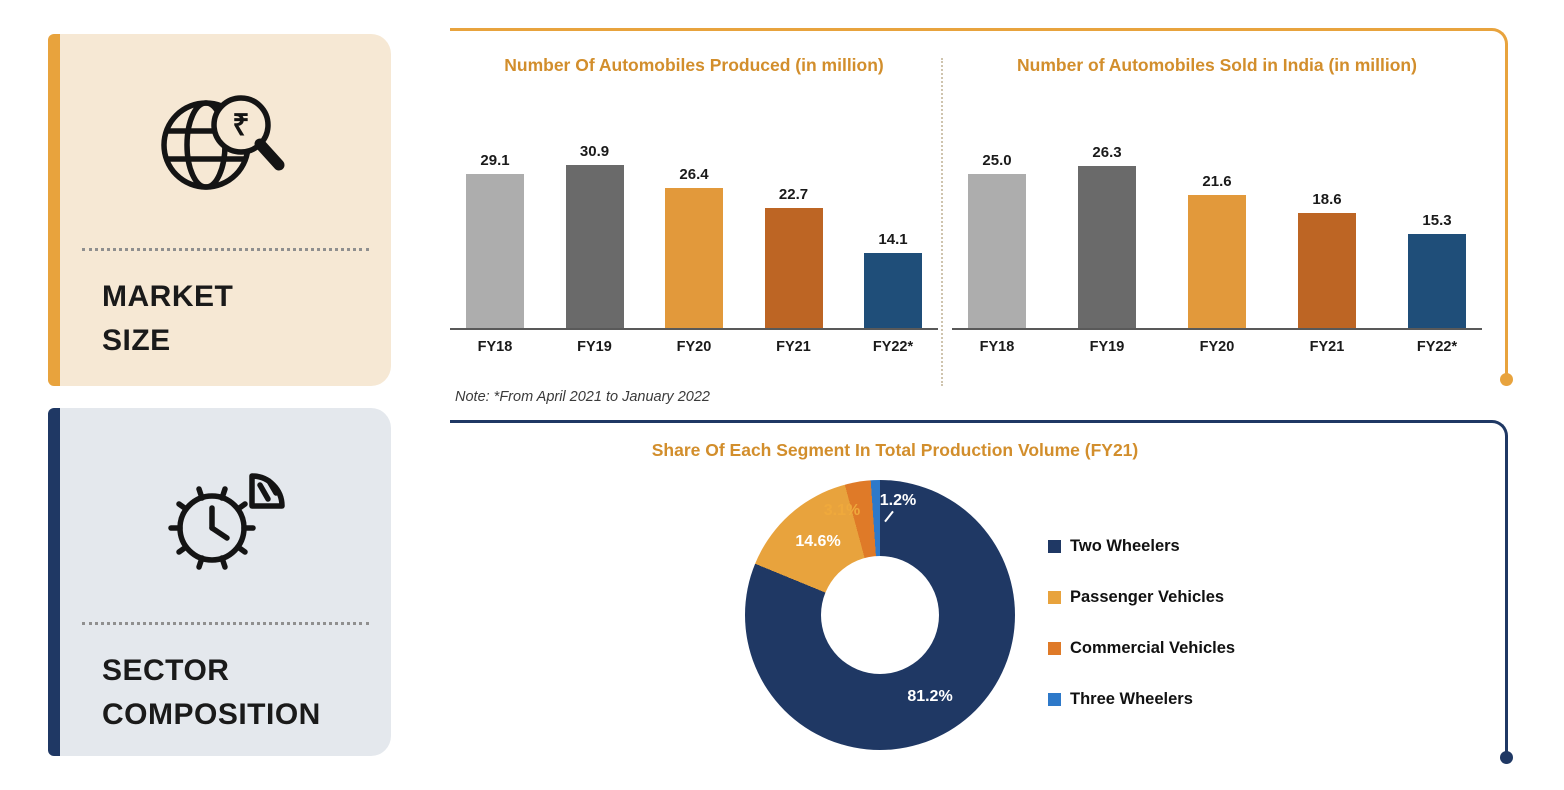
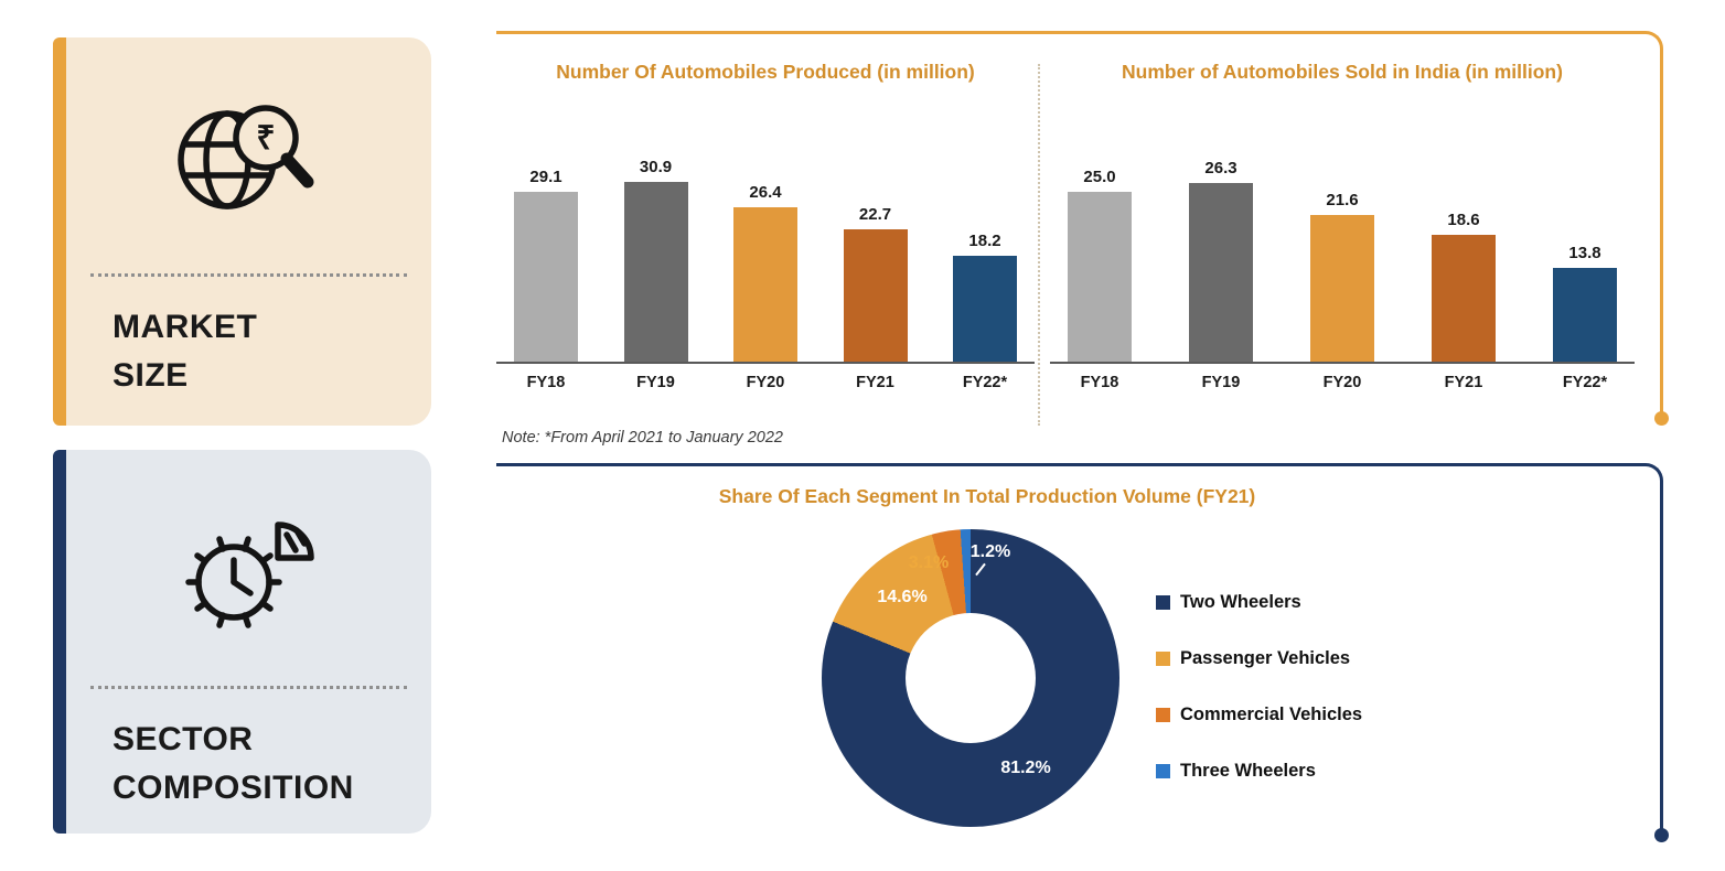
Number Of Automobiles Produced (in million)/FY22*: 14.1 -> 18.2
Number of Automobiles Sold in India (in million)/FY22*: 15.3 -> 13.8
